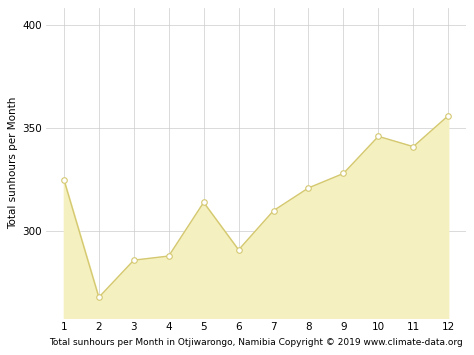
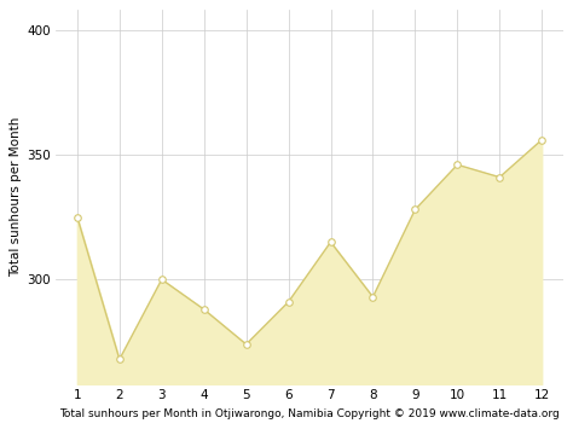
3: 286 -> 300
5: 314 -> 274
7: 310 -> 315
8: 321 -> 293
